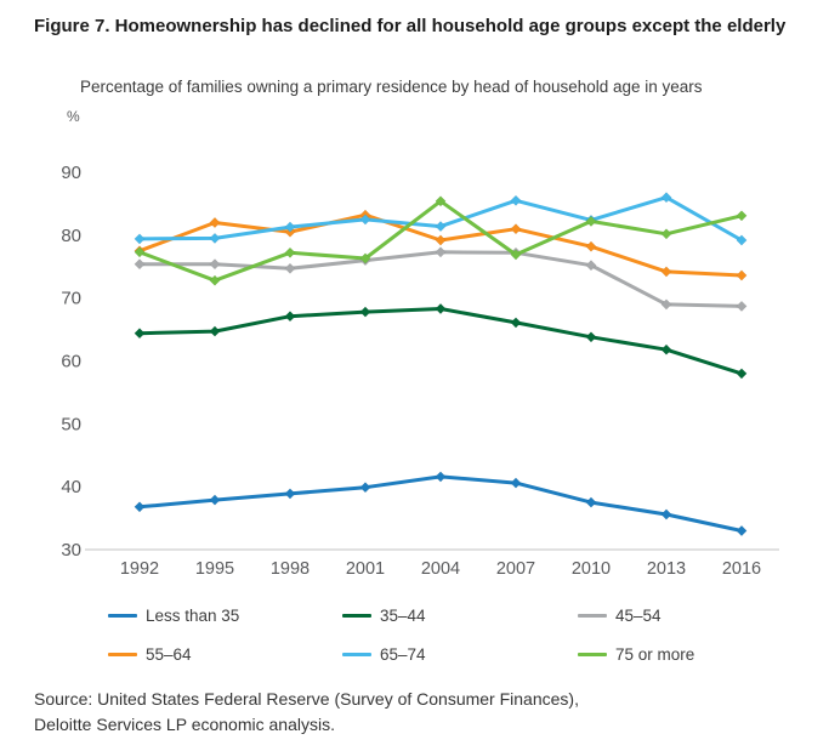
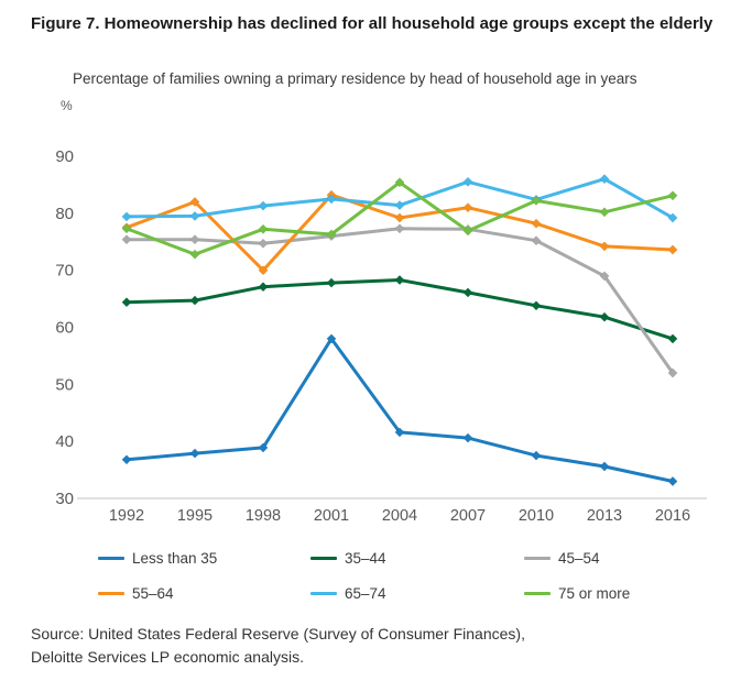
55–64/1998: 80 -> 70
Less than 35/2001: 40 -> 58
45–54/2016: 69 -> 52
